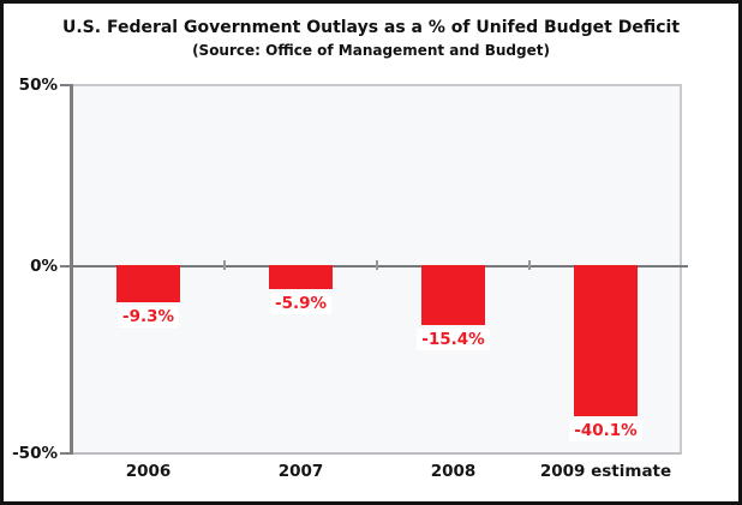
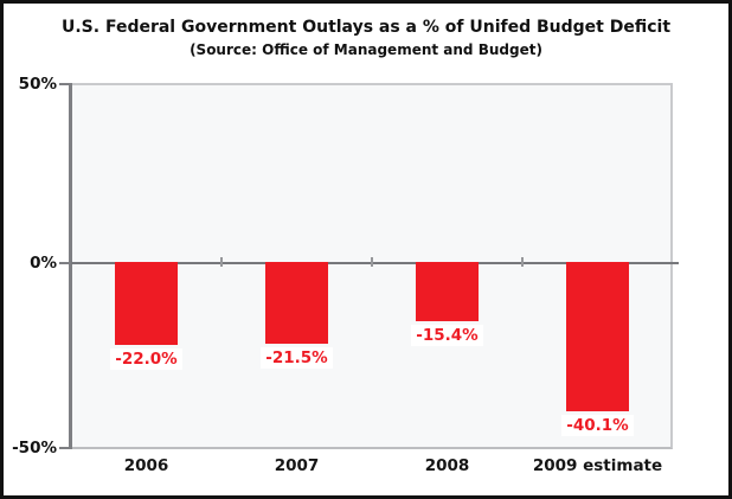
2006: -9.3% -> -22.0%
2007: -5.9% -> -21.5%
